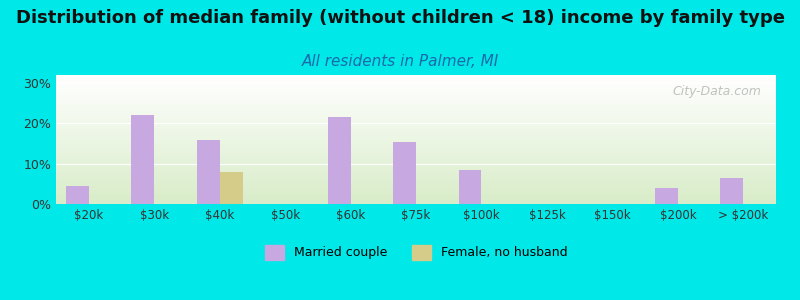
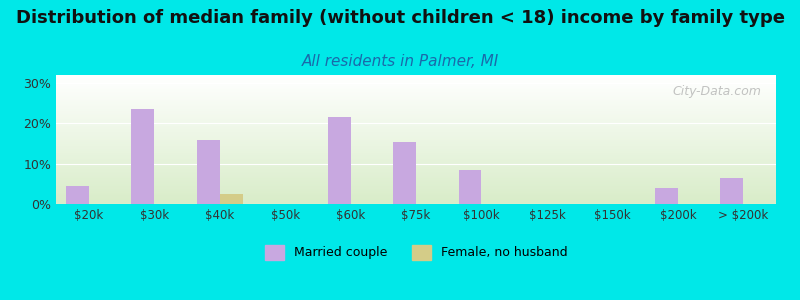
Married couple/$30k: 22.0% -> 23.5%
Female, no husband/$40k: 8.0% -> 2.5%
